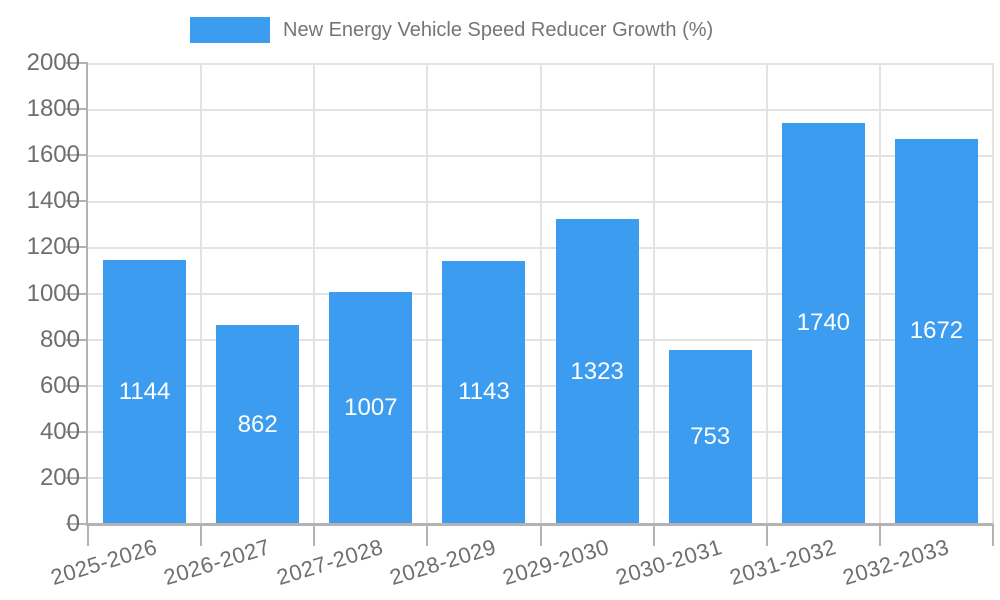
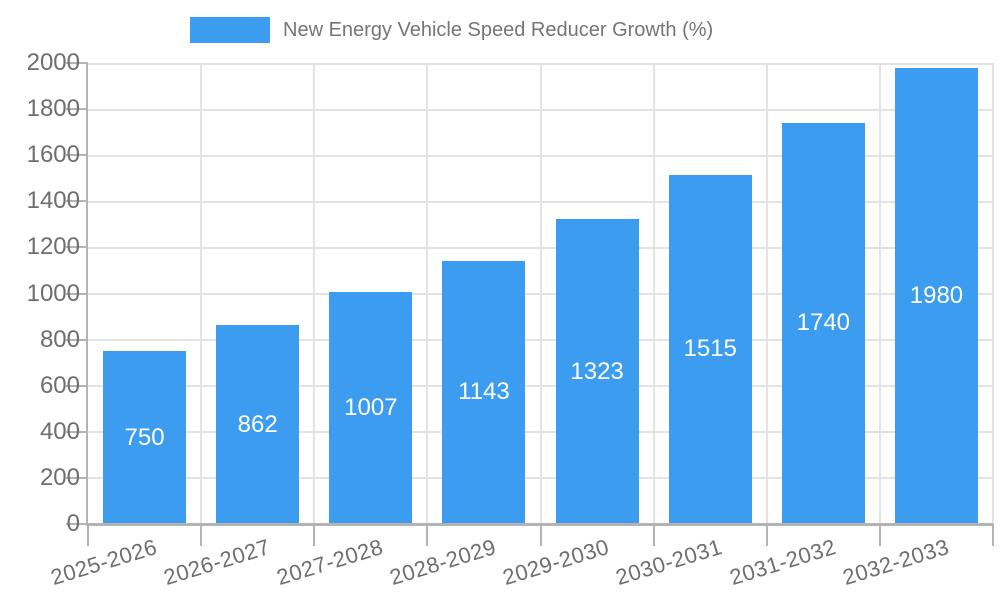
2025-2026: 1144 -> 750
2030-2031: 753 -> 1515
2032-2033: 1672 -> 1980
